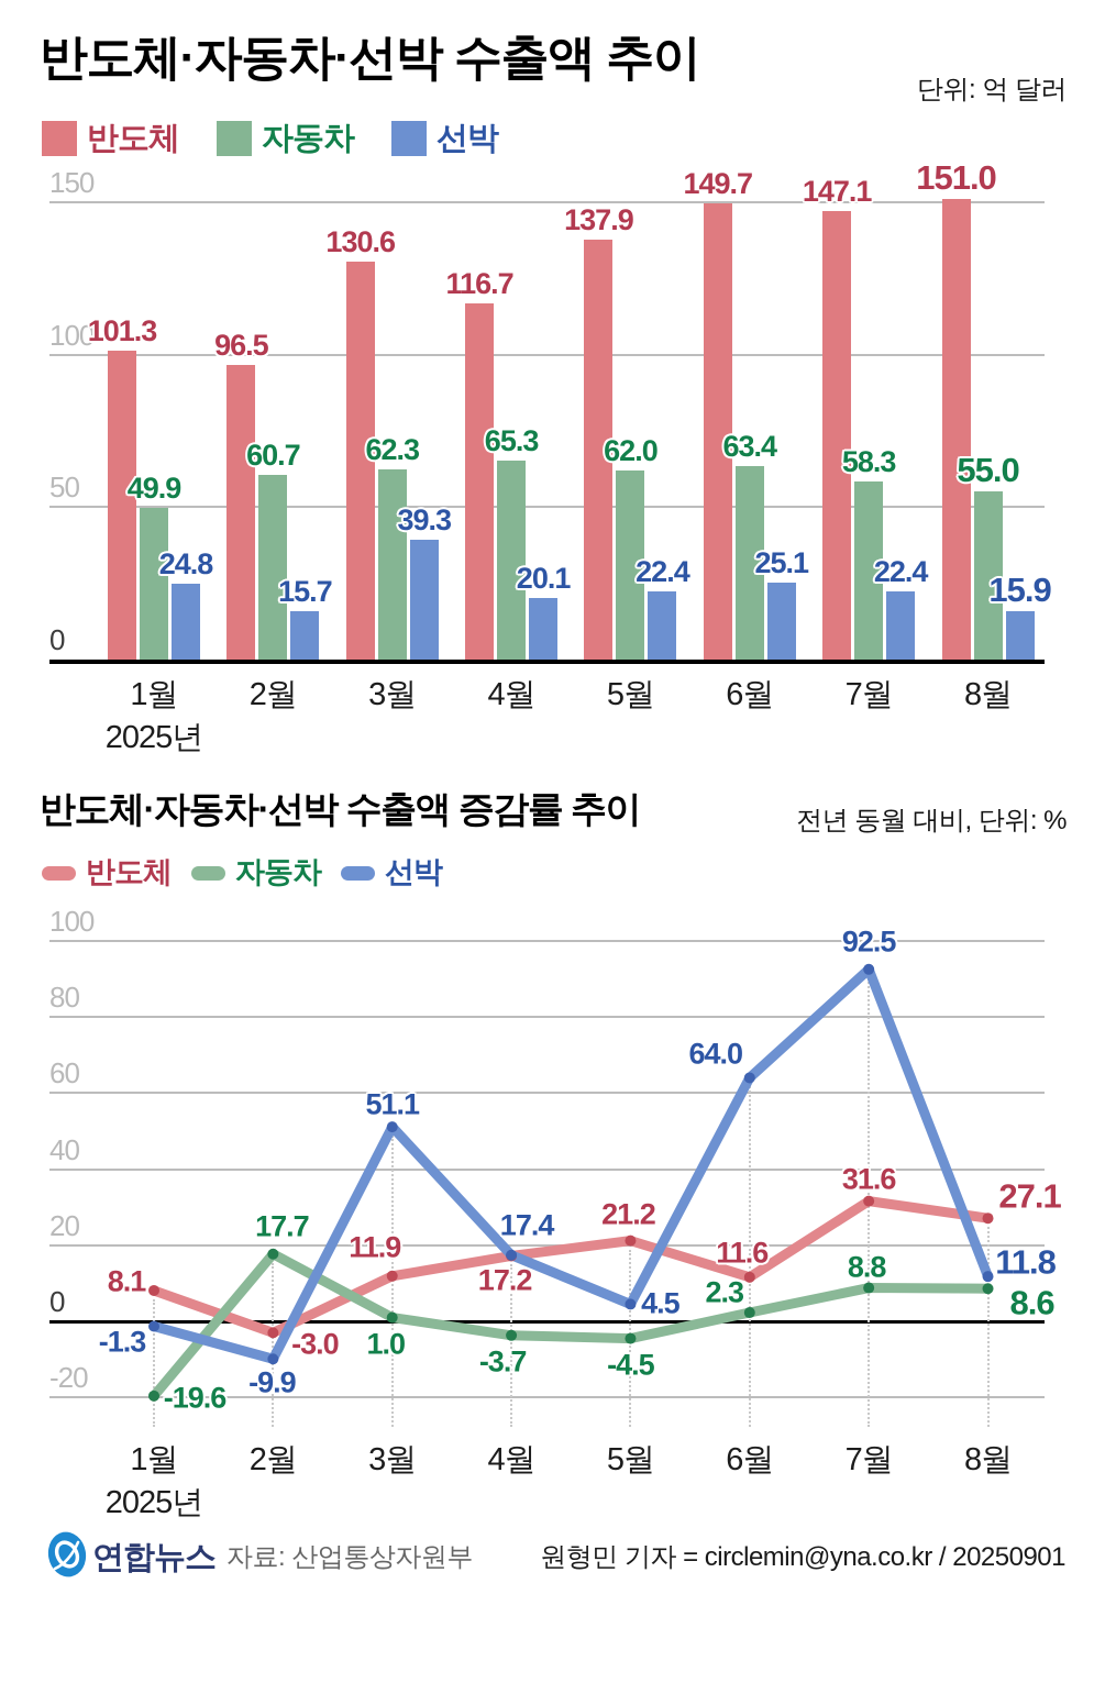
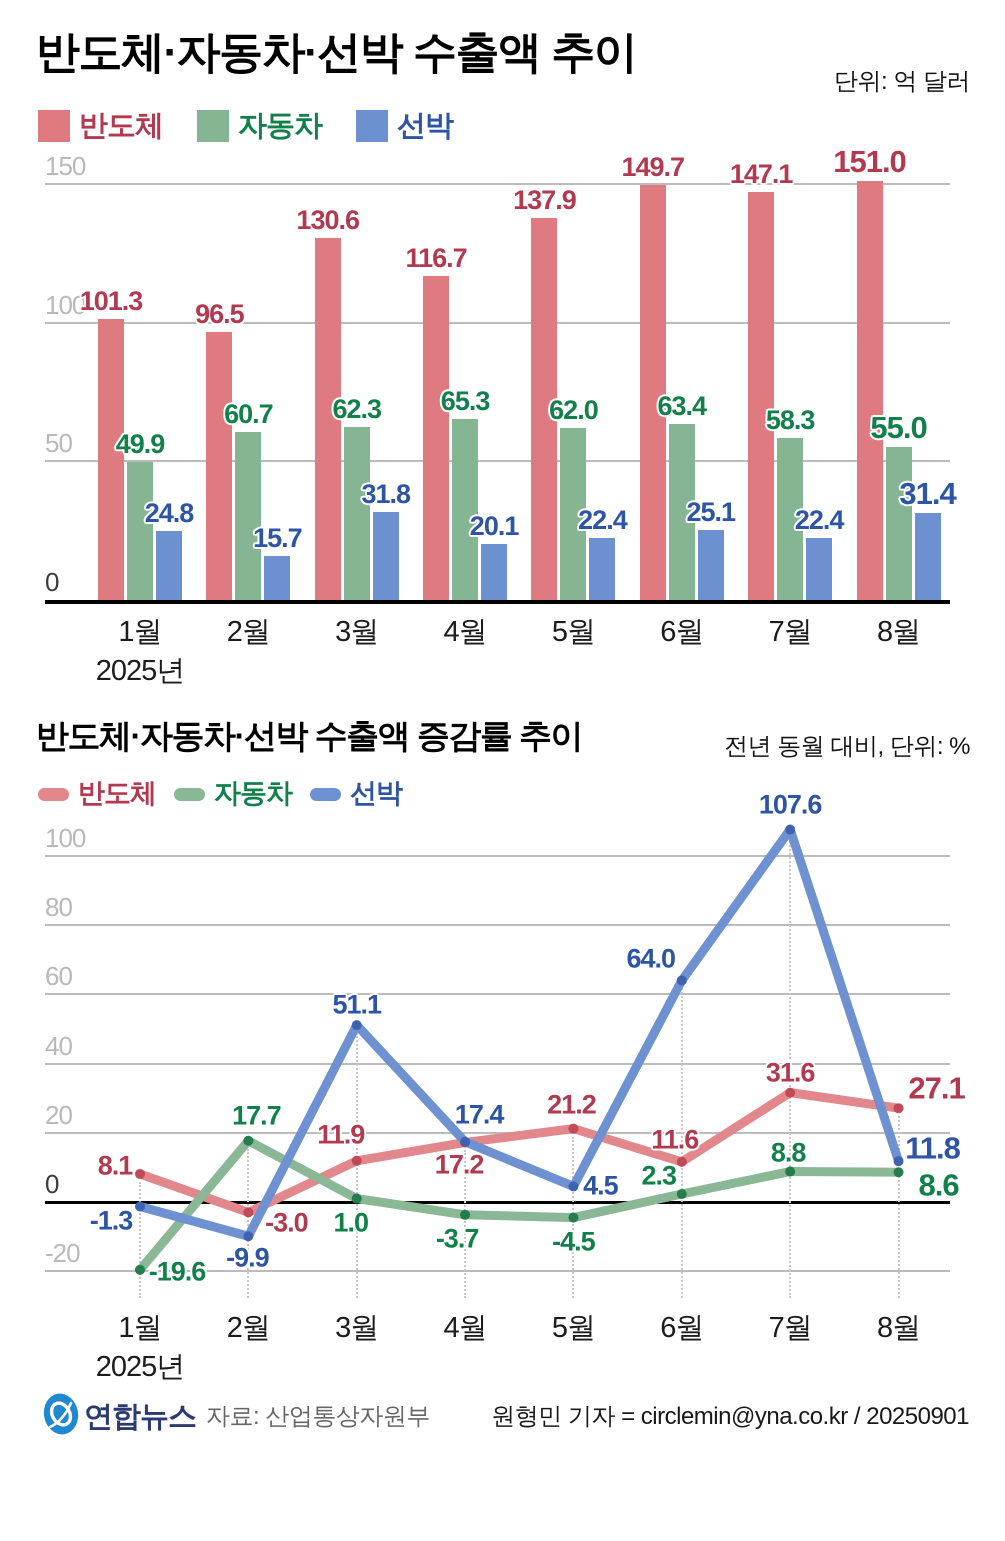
반도체·자동차·선박 수출액 추이/선박/3월: 39.3 -> 31.8
반도체·자동차·선박 수출액 추이/선박/8월: 15.9 -> 31.4
반도체·자동차·선박 수출액 증감률 추이/선박/7월: 92.5 -> 107.6
